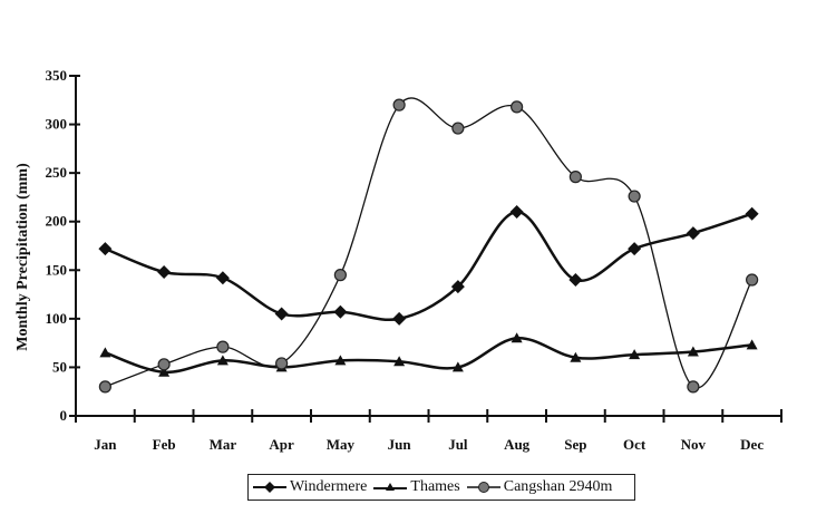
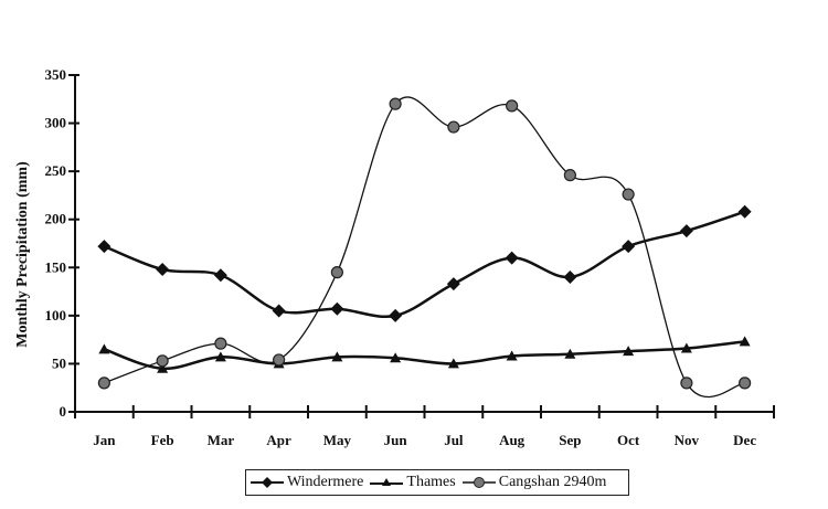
Windermere/Aug: 210 -> 160
Thames/Aug: 80 -> 60
Cangshan 2940m/Dec: 140 -> 30
